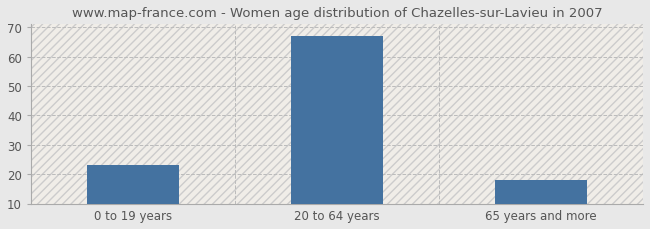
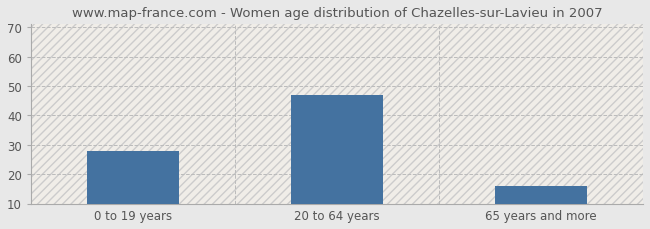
0 to 19 years: 23 -> 28
20 to 64 years: 67 -> 47
65 years and more: 18 -> 16
